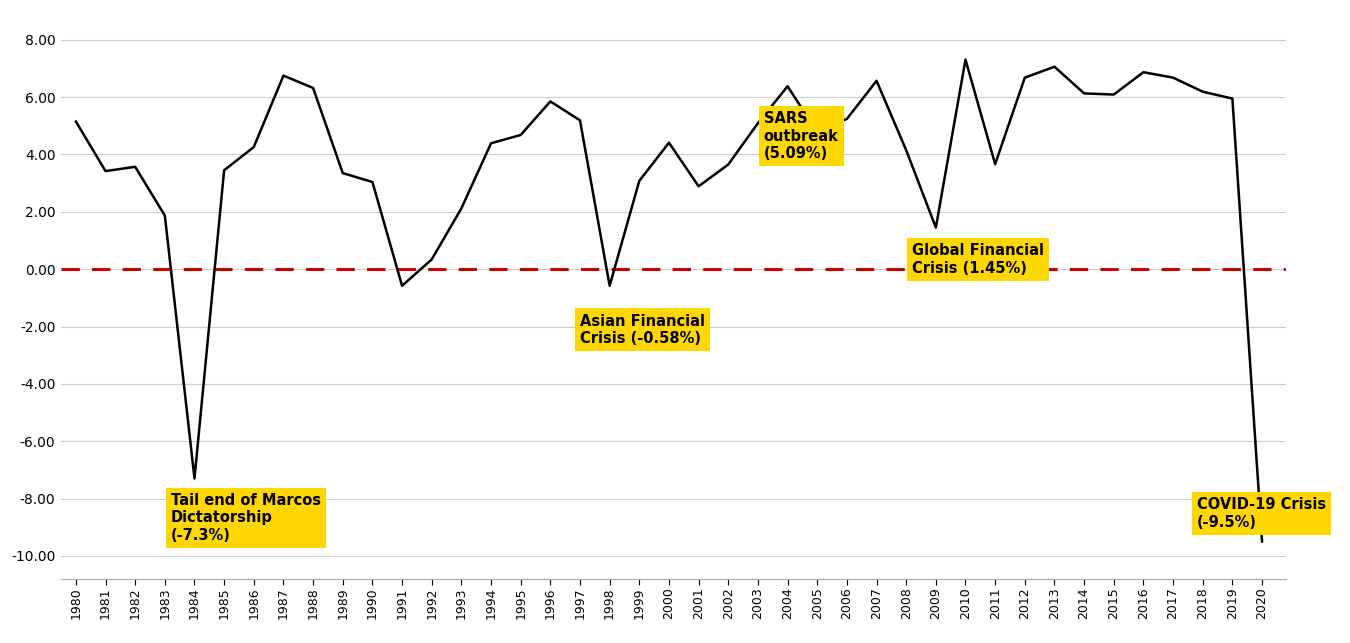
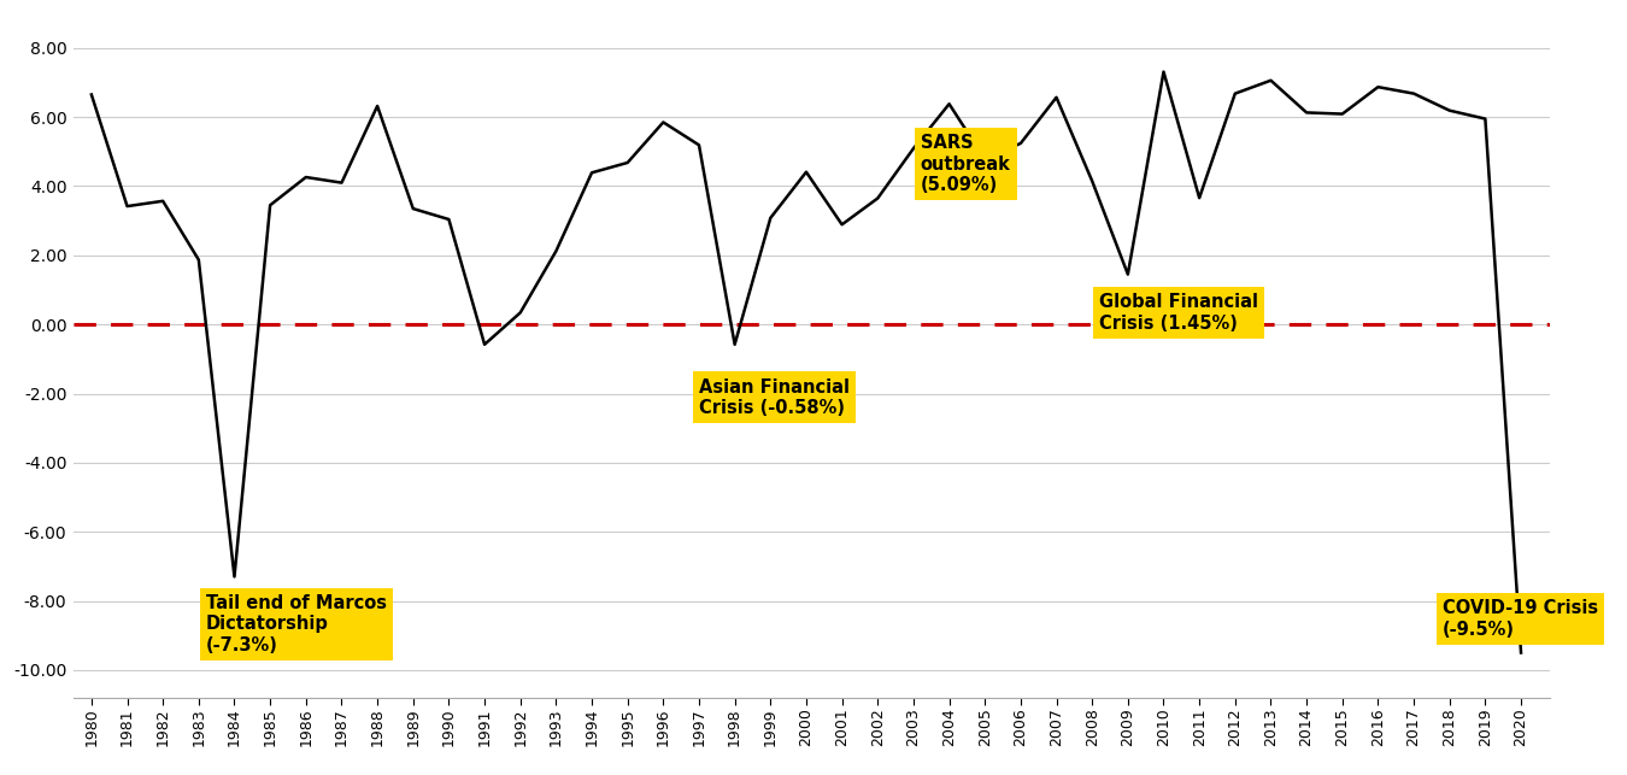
1980: 5.15 -> 6.65
1987: 6.75 -> 4.10
